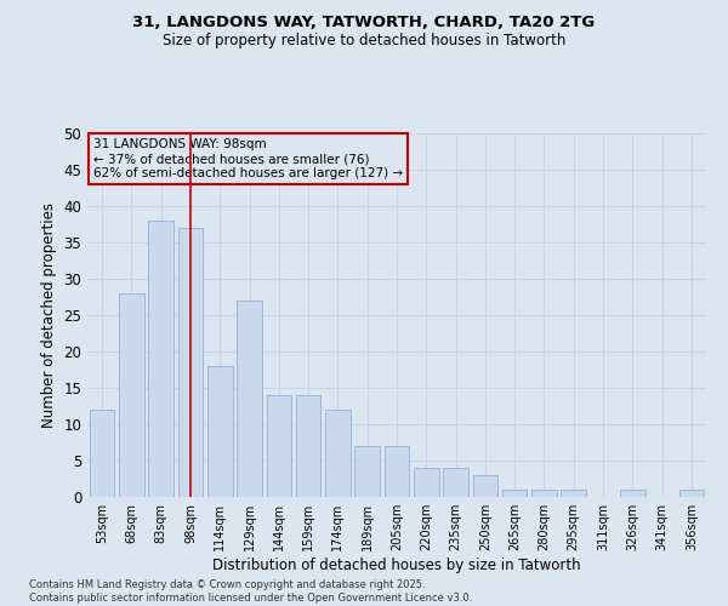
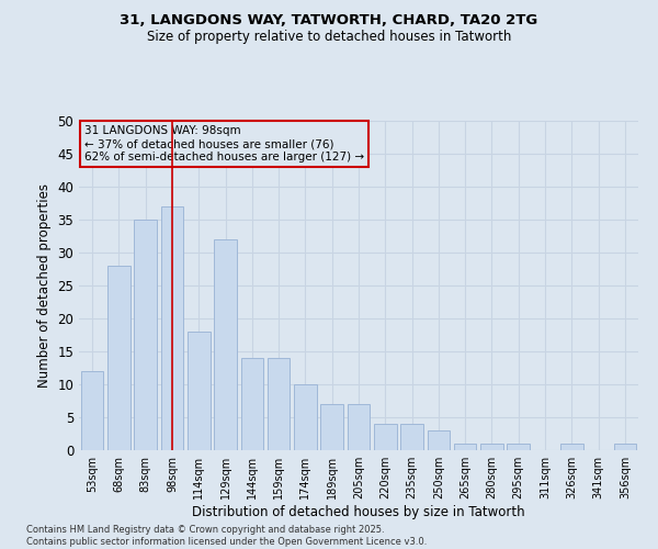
83sqm: 38 -> 35
129sqm: 27 -> 32
174sqm: 12 -> 10
